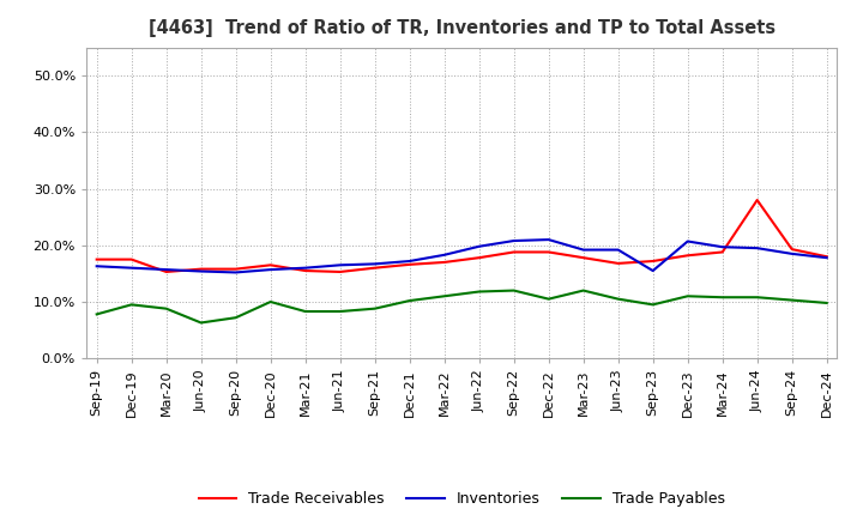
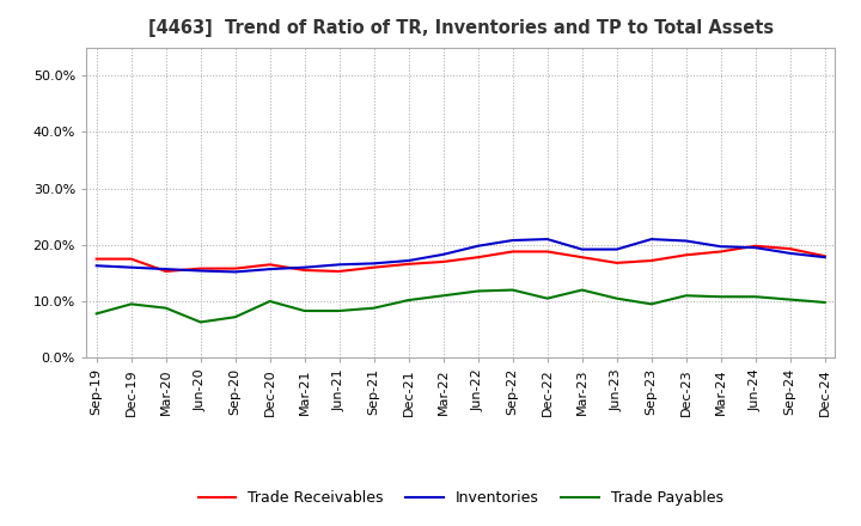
Inventories/Sep-23: 15.5% -> 21.0%
Trade Receivables/Jun-24: 28.0% -> 19.8%
